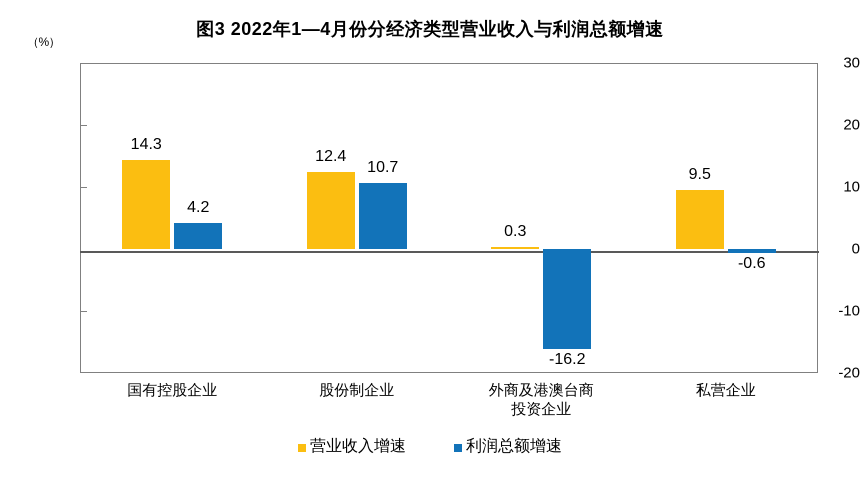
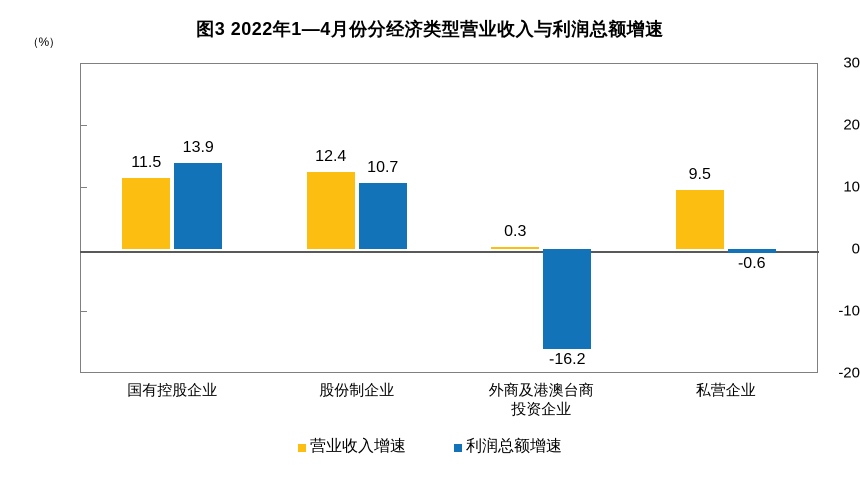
营业收入增速/国有控股企业: 14.3 -> 11.5
利润总额增速/国有控股企业: 4.2 -> 13.9
